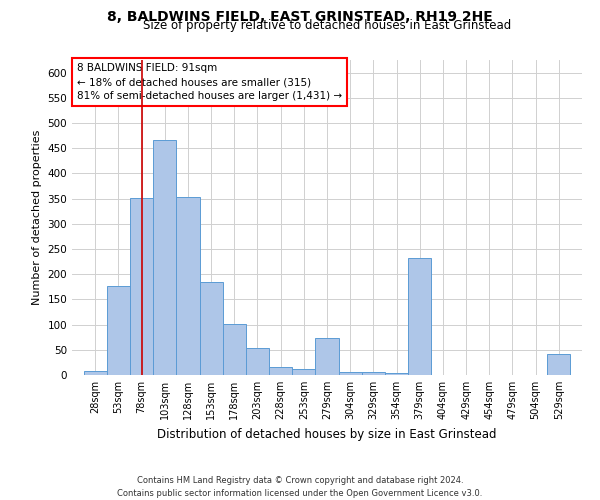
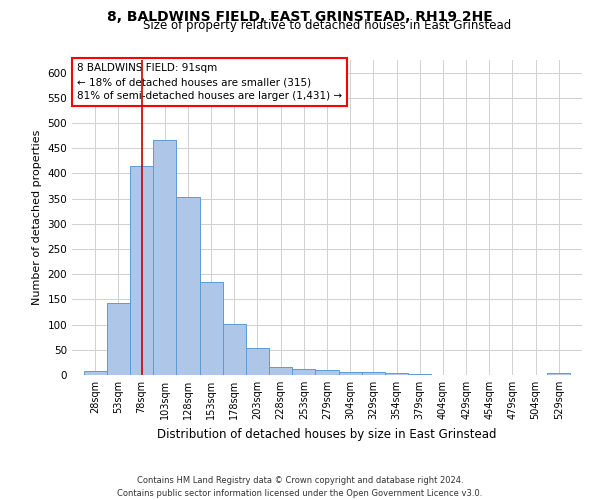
53sqm: 176 -> 143
78sqm: 352 -> 415
279sqm: 74 -> 10
379sqm: 232 -> 2
529sqm: 42 -> 4
